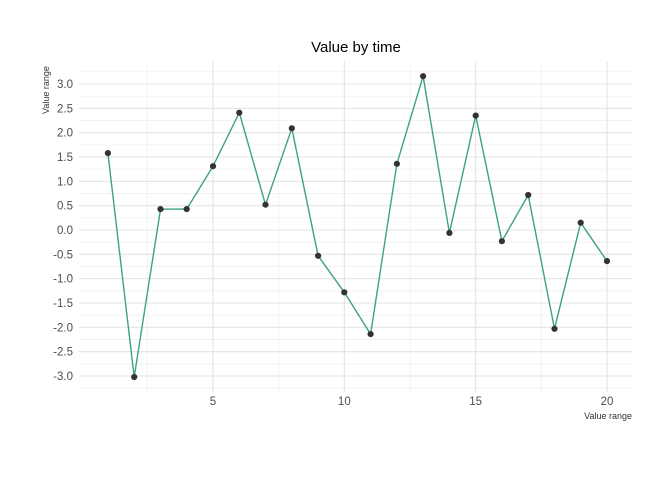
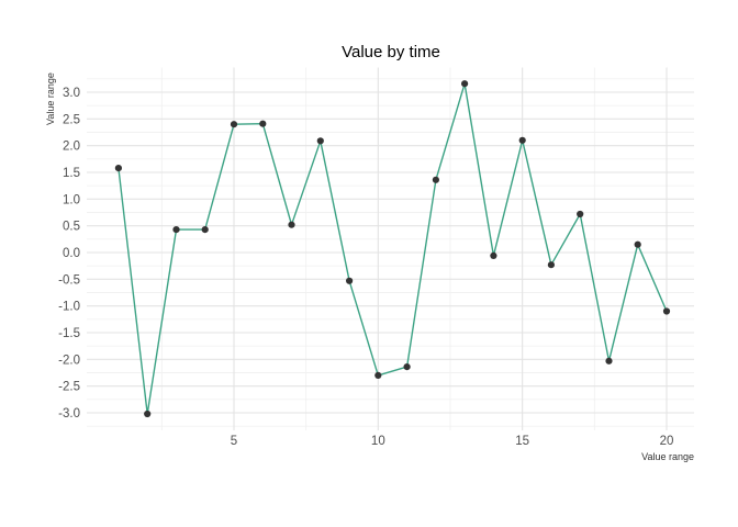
5: 1.3 -> 2.4
10: -1.3 -> -2.3
15: 2.4 -> 2.1
20: -0.6 -> -1.1
